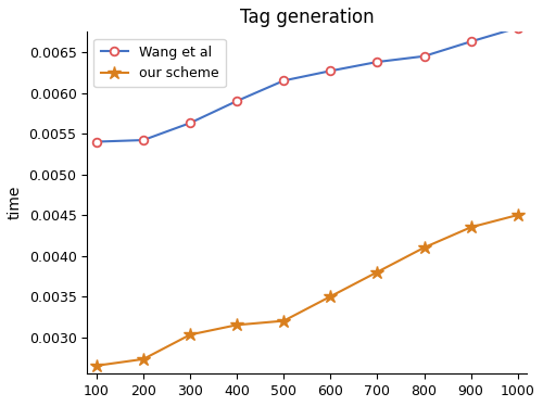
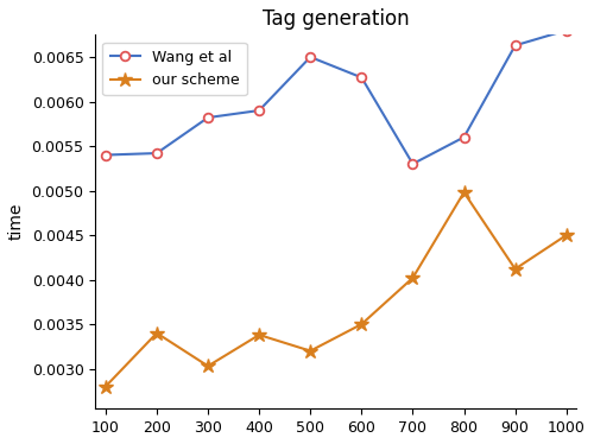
our scheme/100: 0.00265 -> 0.00280
our scheme/200: 0.00273 -> 0.00340
Wang et al/300: 0.00563 -> 0.00582
our scheme/400: 0.00315 -> 0.00338
Wang et al/500: 0.00615 -> 0.00650
Wang et al/700: 0.00638 -> 0.00530
our scheme/700: 0.00380 -> 0.00402
Wang et al/800: 0.00645 -> 0.00560
our scheme/800: 0.00410 -> 0.00498
our scheme/900: 0.00435 -> 0.00412
